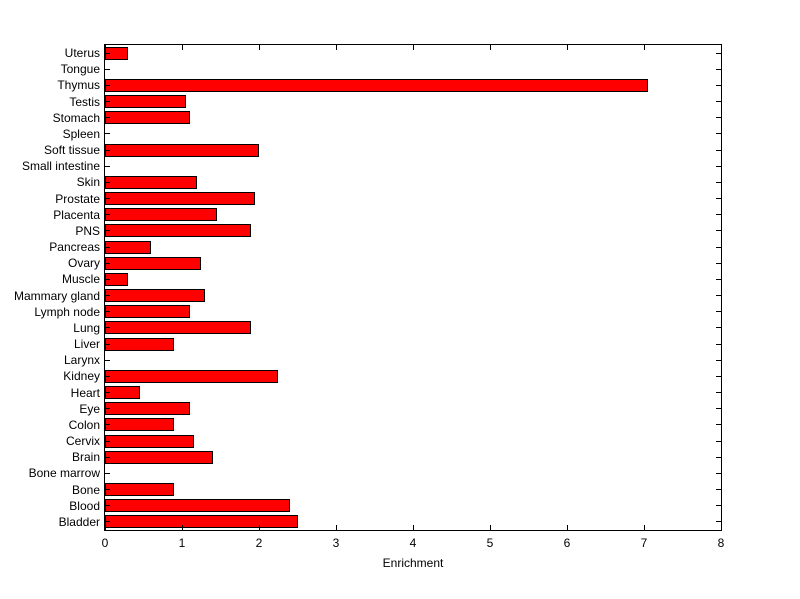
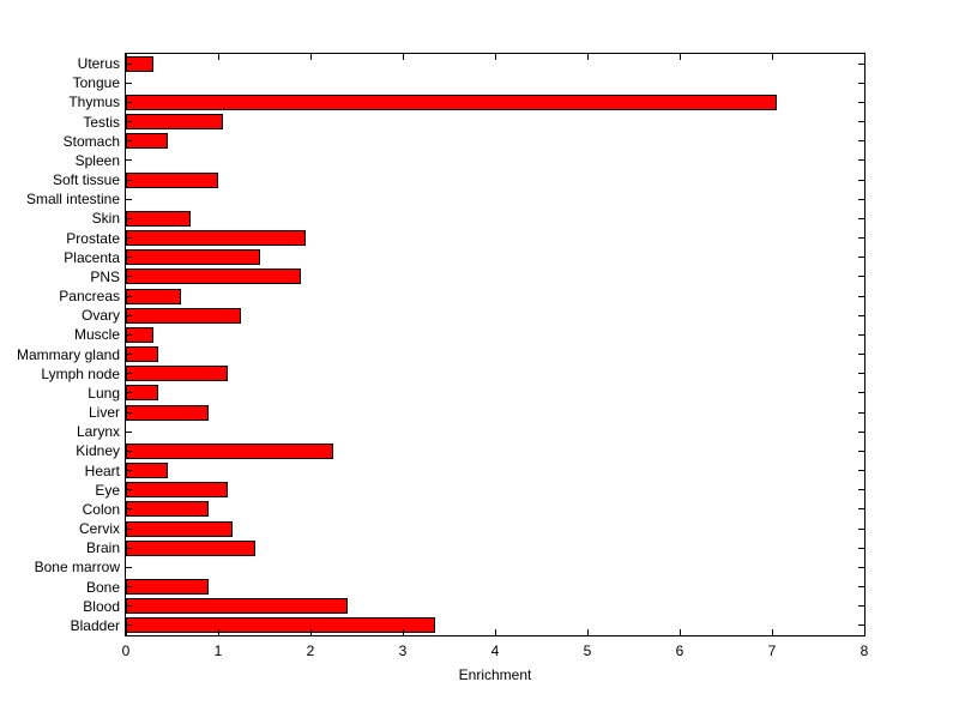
Stomach: 1.1 -> 0.5
Soft tissue: 2.0 -> 1.0
Skin: 1.2 -> 0.7
Mammary gland: 1.3 -> 0.3
Lung: 1.9 -> 0.3
Bladder: 2.5 -> 3.4
